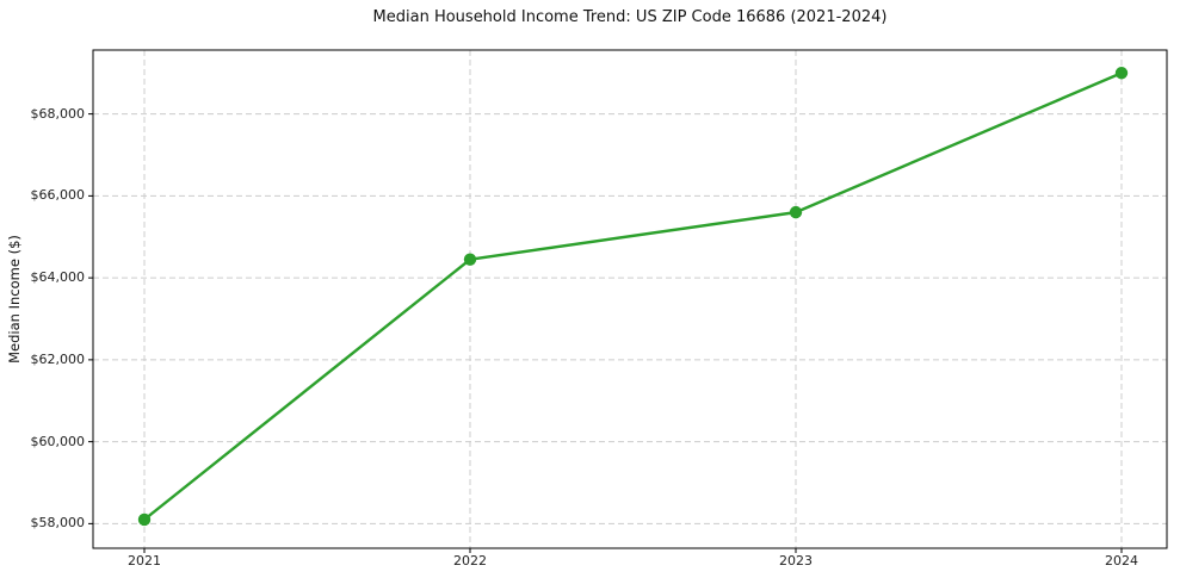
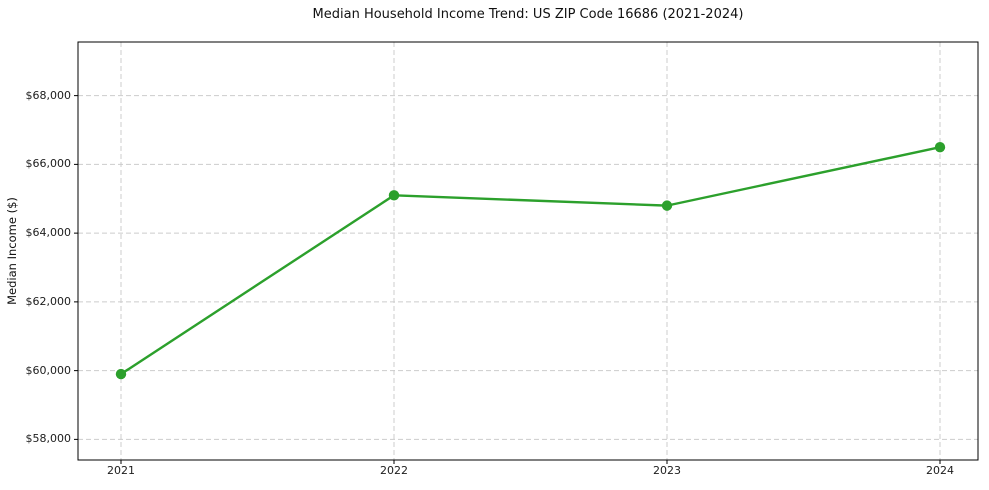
2021: $58100 -> $59900
2022: $64400 -> $65100
2023: $65600 -> $64800
2024: $69000 -> $66500
